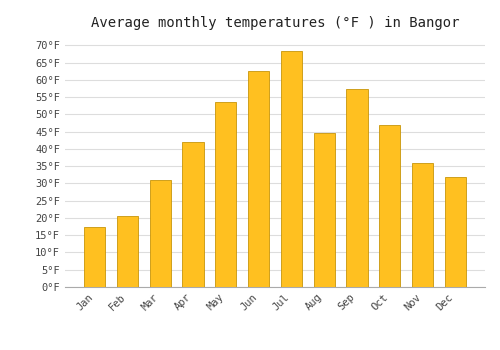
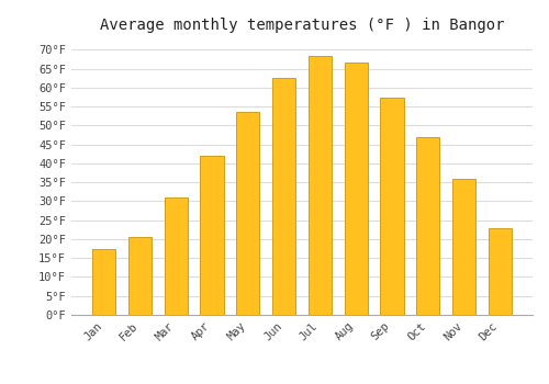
Aug: 44.5°F -> 66.5°F
Dec: 32.0°F -> 23.0°F
